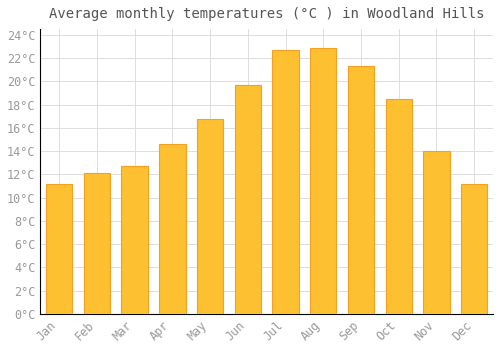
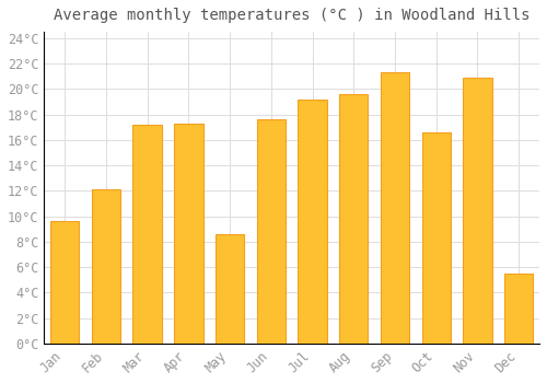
Jan: 11.2°C -> 9.6°C
Mar: 12.7°C -> 17.2°C
Apr: 14.6°C -> 17.3°C
May: 16.8°C -> 8.6°C
Jun: 19.7°C -> 17.6°C
Jul: 22.7°C -> 19.2°C
Aug: 22.9°C -> 19.6°C
Oct: 18.5°C -> 16.6°C
Nov: 14.0°C -> 20.9°C
Dec: 11.2°C -> 5.5°C
